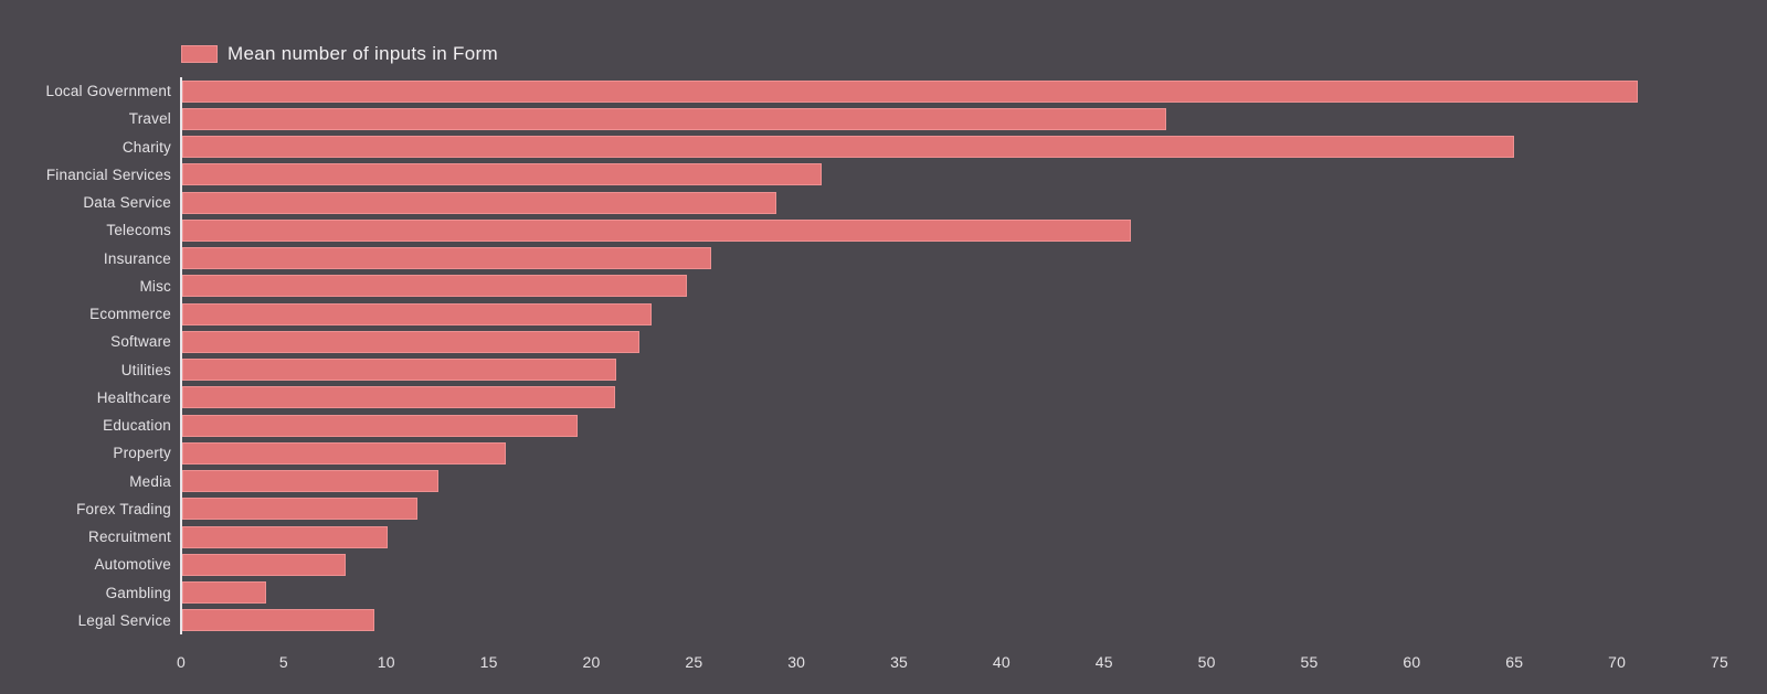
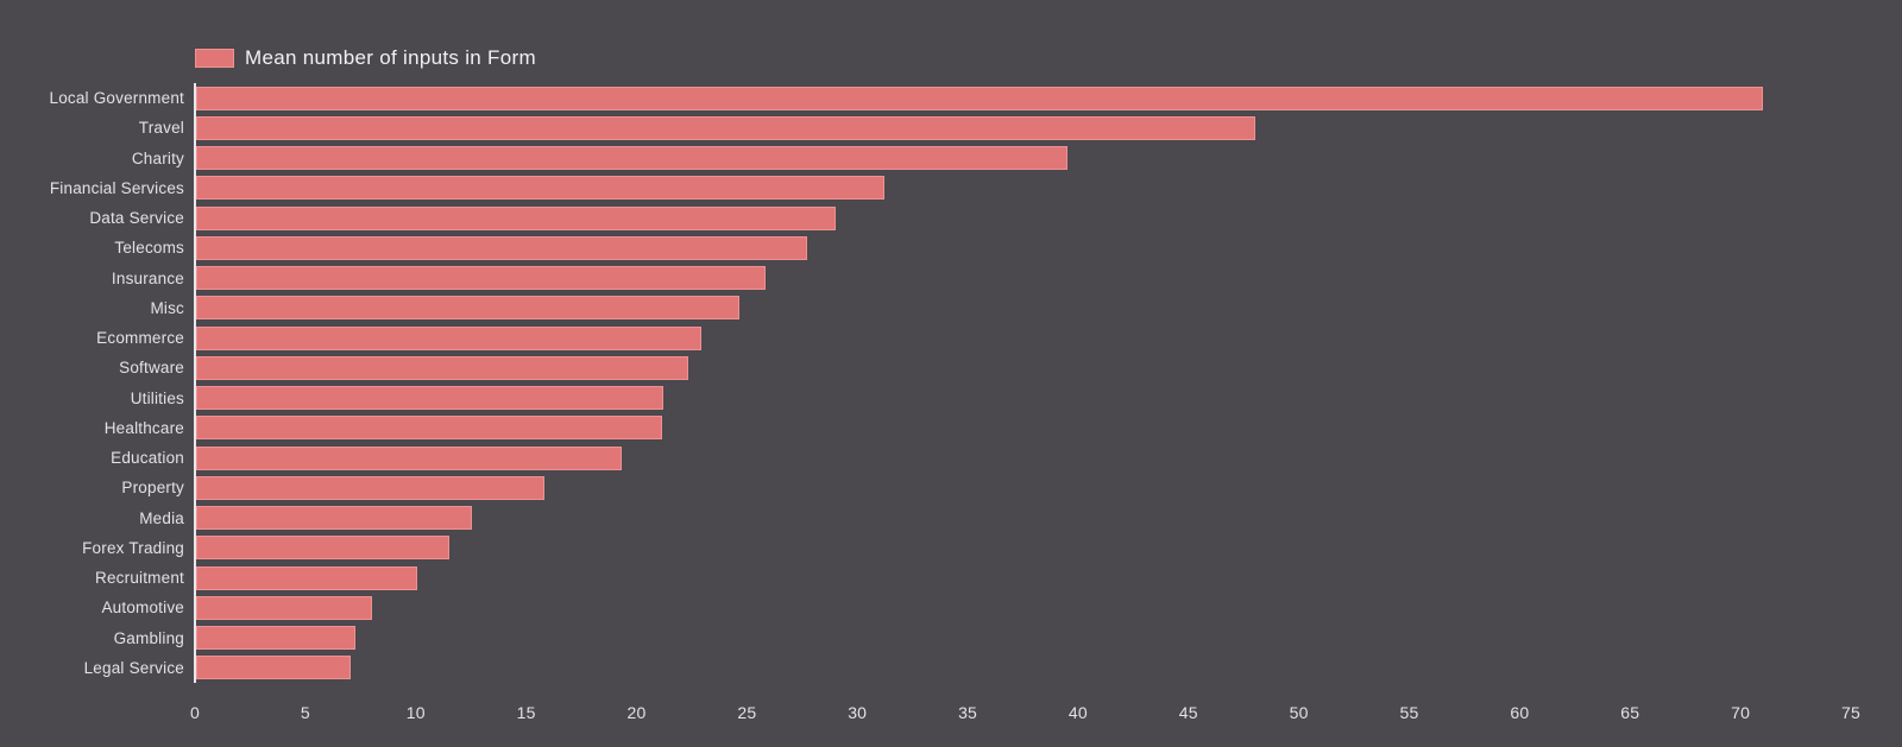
Charity: 65.0 -> 39.5
Telecoms: 46.3 -> 27.7
Gambling: 4.1 -> 7.2
Legal Service: 9.4 -> 7.0
